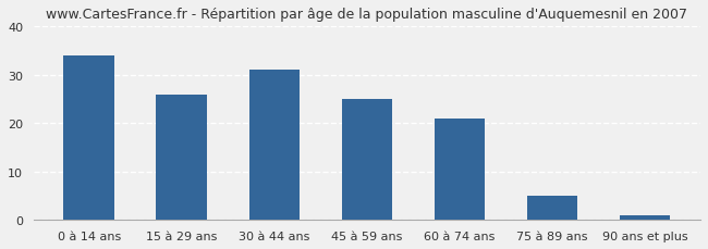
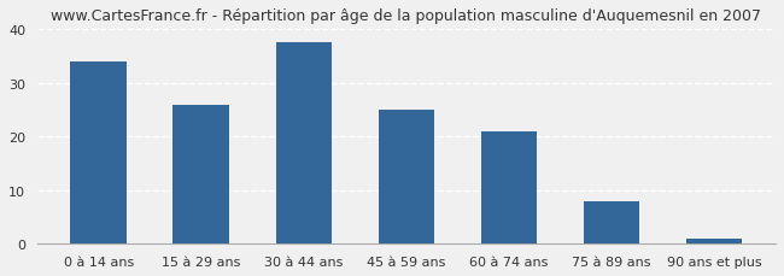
30 à 44 ans: 31.0 -> 37.5
75 à 89 ans: 5.0 -> 8.0
